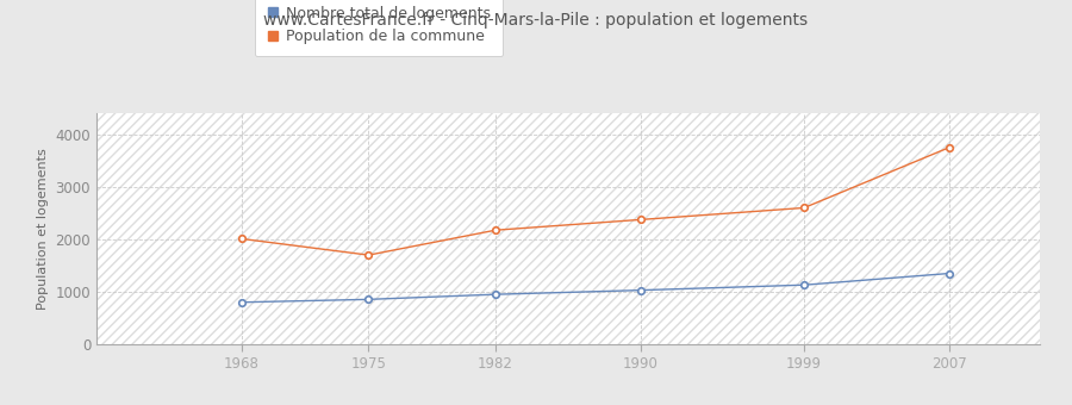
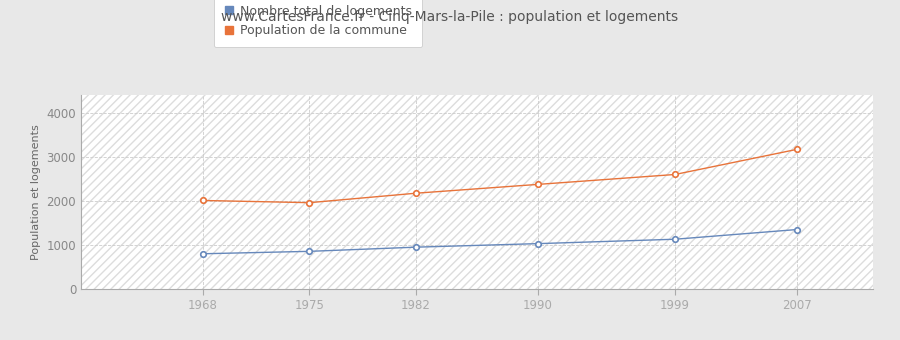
Population de la commune/1975: 1700 -> 1960
Population de la commune/2007: 3750 -> 3170
